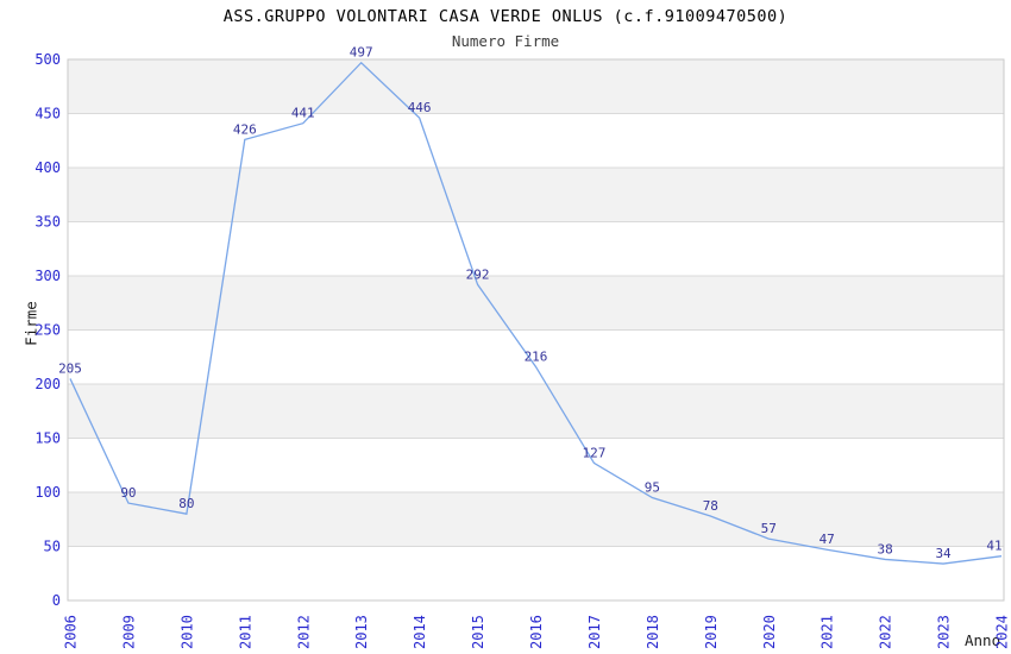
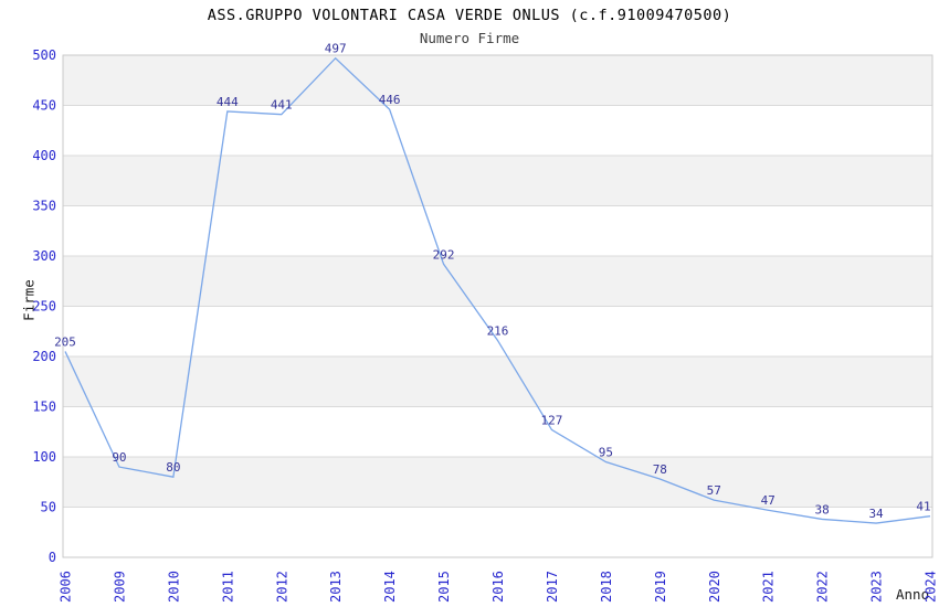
2011: 426 -> 444
